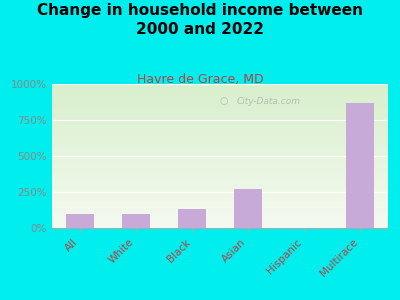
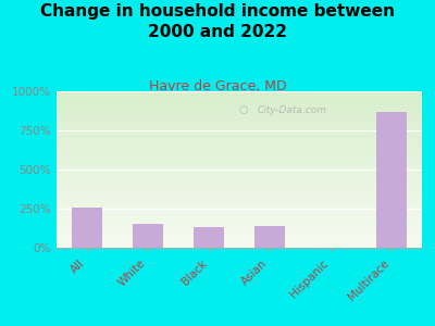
All: 100% -> 260%
White: 100% -> 150%
Asian: 270% -> 140%
